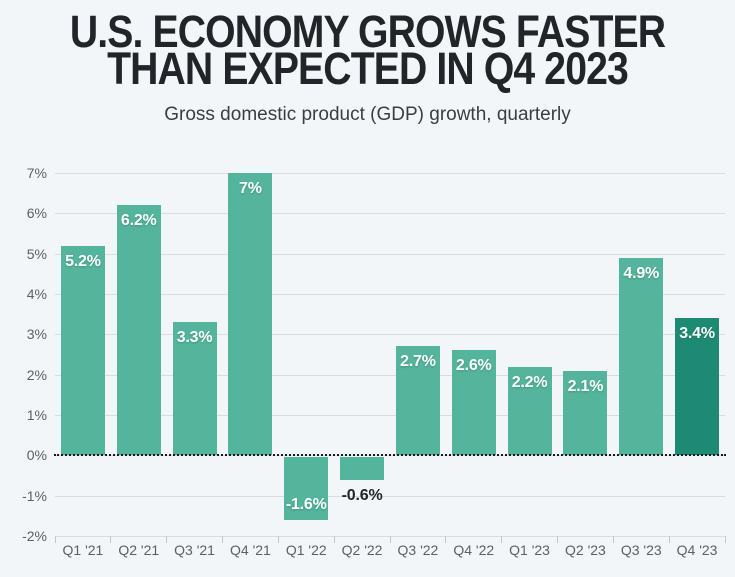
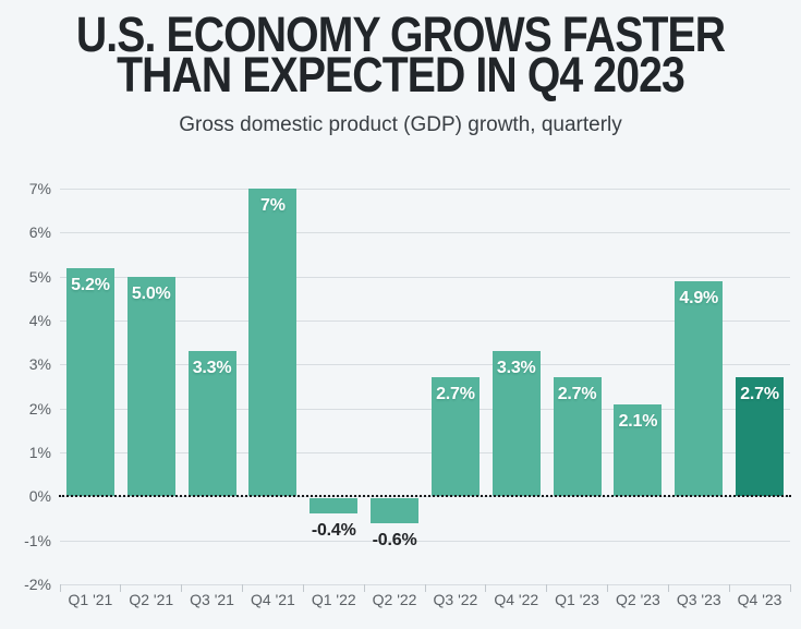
Q2 '21: 6.2% -> 5.0%
Q1 '22: -1.6% -> -0.4%
Q4 '22: 2.6% -> 3.3%
Q1 '23: 2.2% -> 2.7%
Q4 '23: 3.4% -> 2.7%
